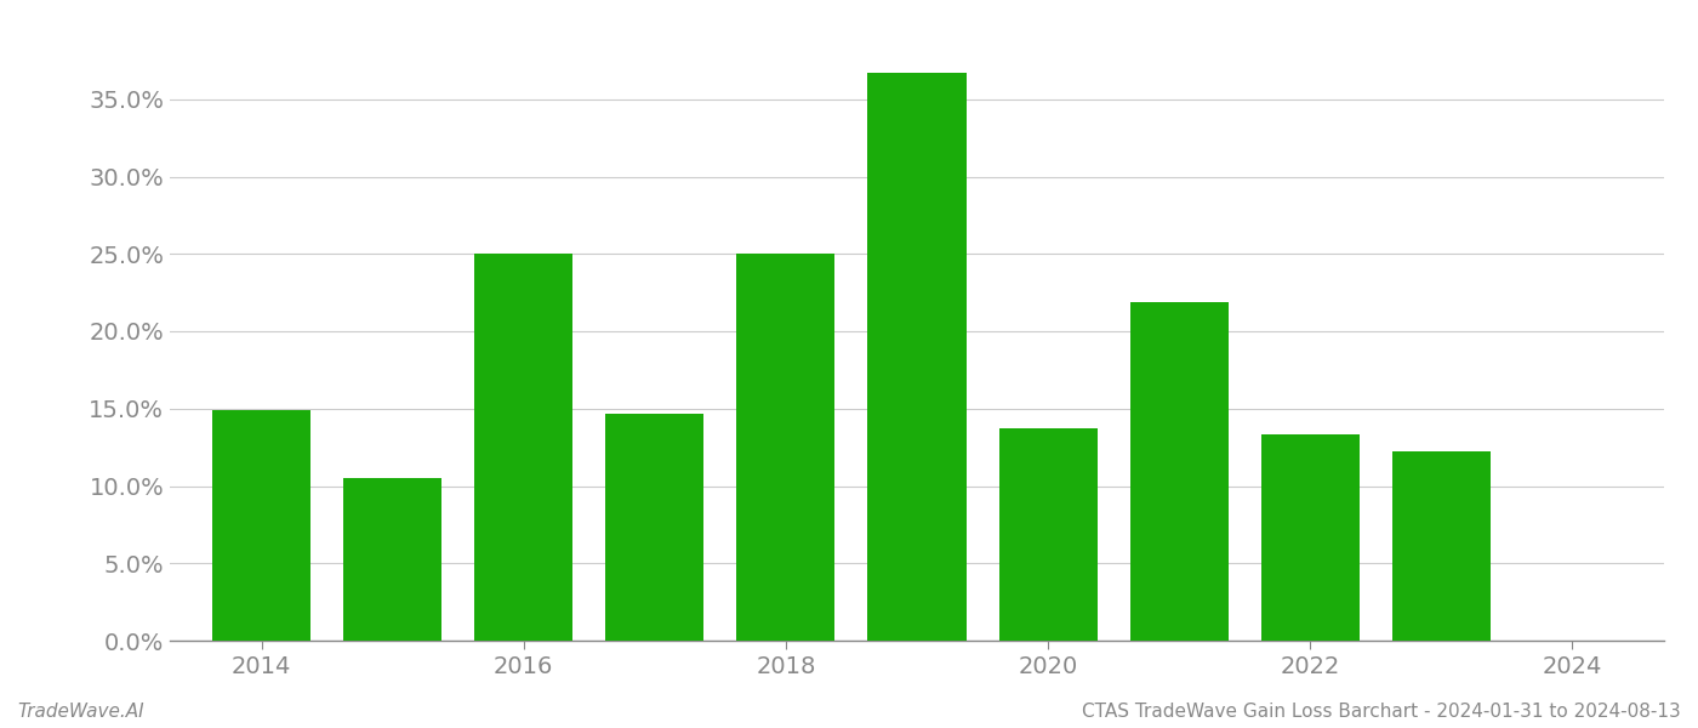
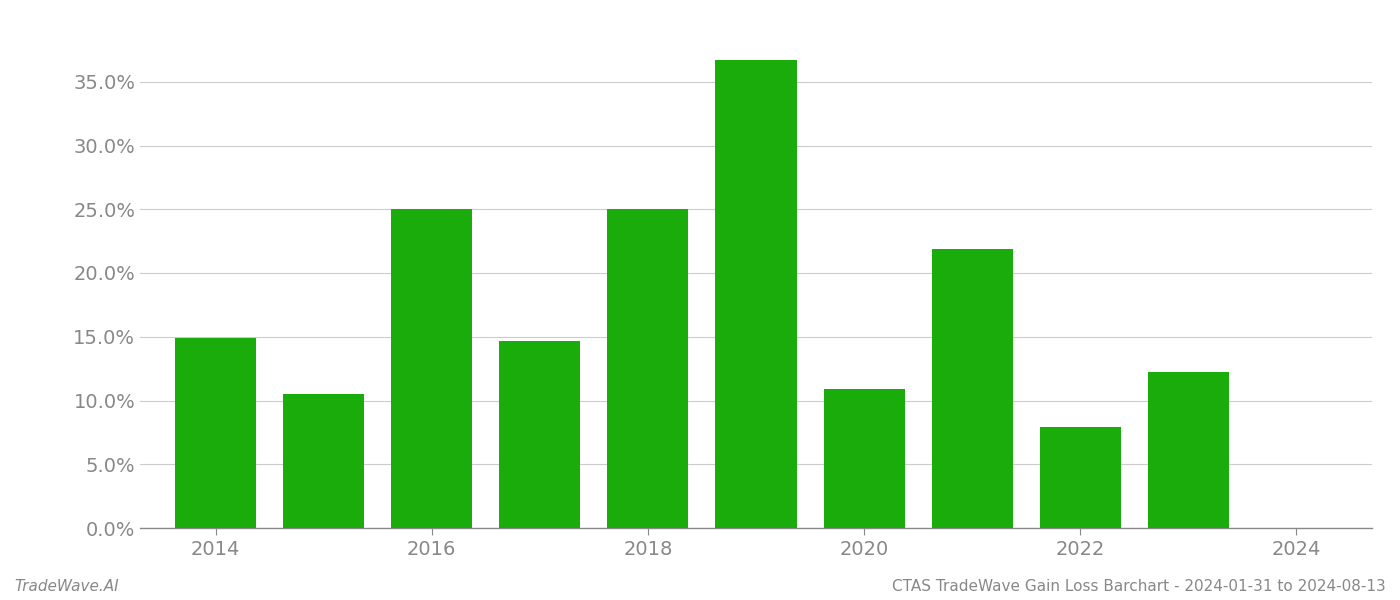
2020: 13.7% -> 10.9%
2022: 13.3% -> 7.9%
